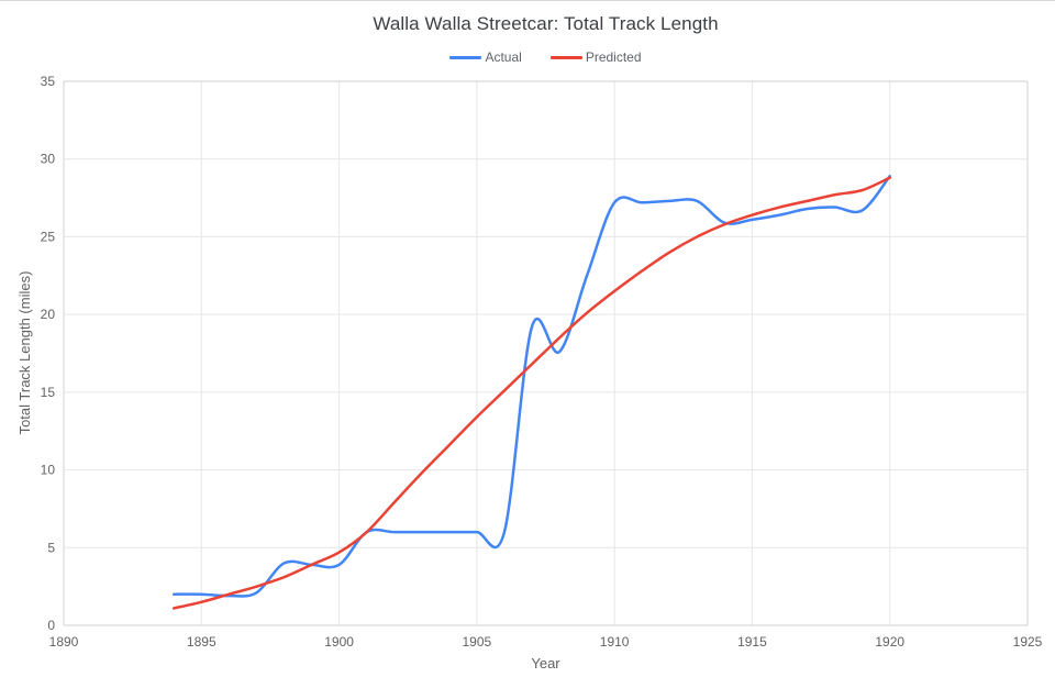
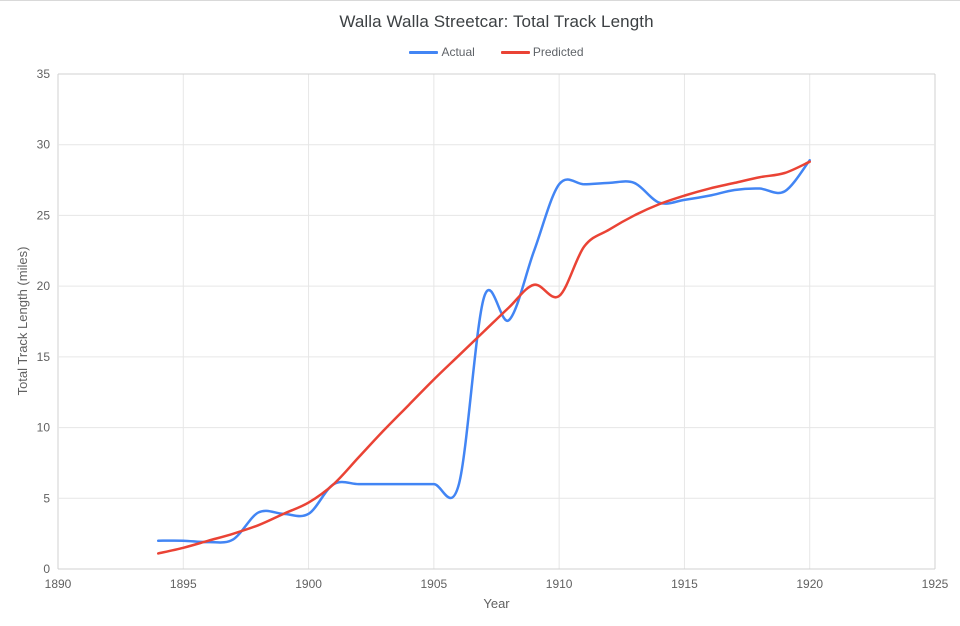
Predicted/1910: 21.5 -> 19.3
